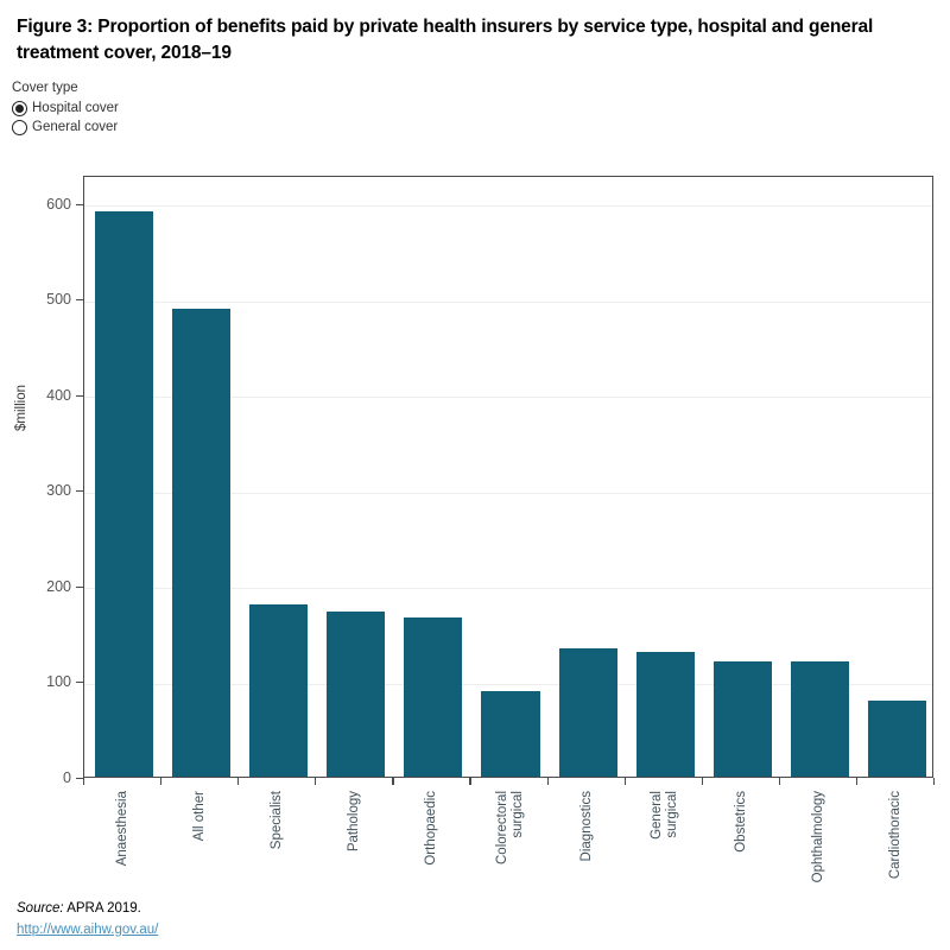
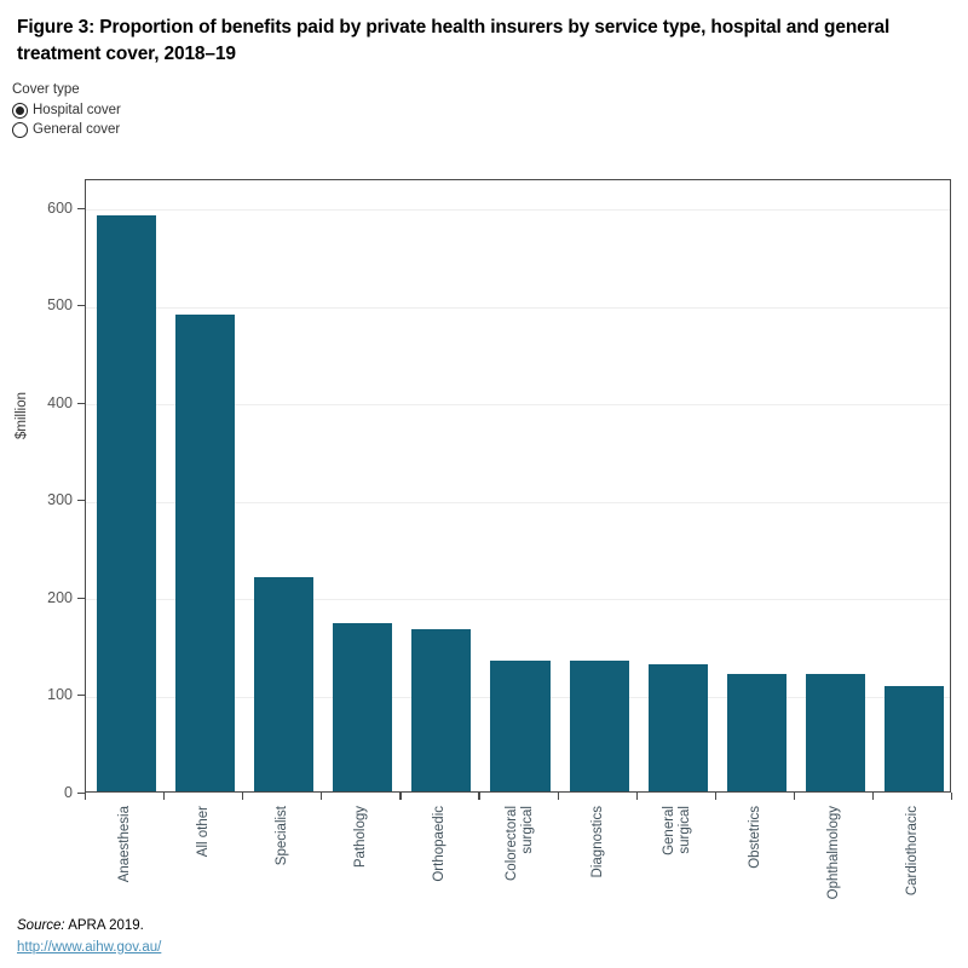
Specialist: 180 -> 220
Colorectoral surgical: 90 -> 130
Cardiothoracic: 80 -> 110
